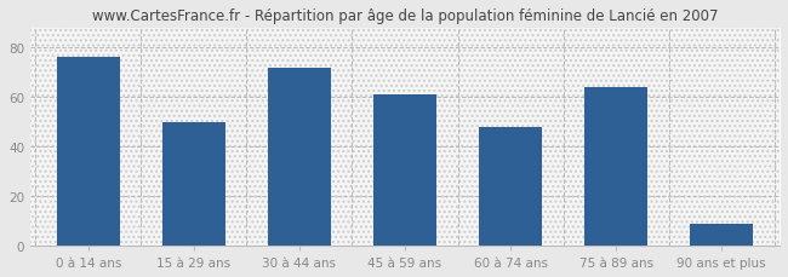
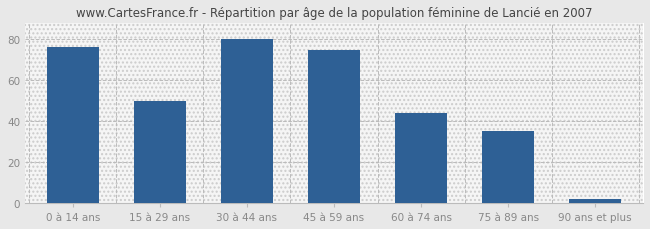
30 à 44 ans: 72 -> 80
45 à 59 ans: 61 -> 75
60 à 74 ans: 48 -> 44
75 à 89 ans: 64 -> 35
90 ans et plus: 9 -> 2
